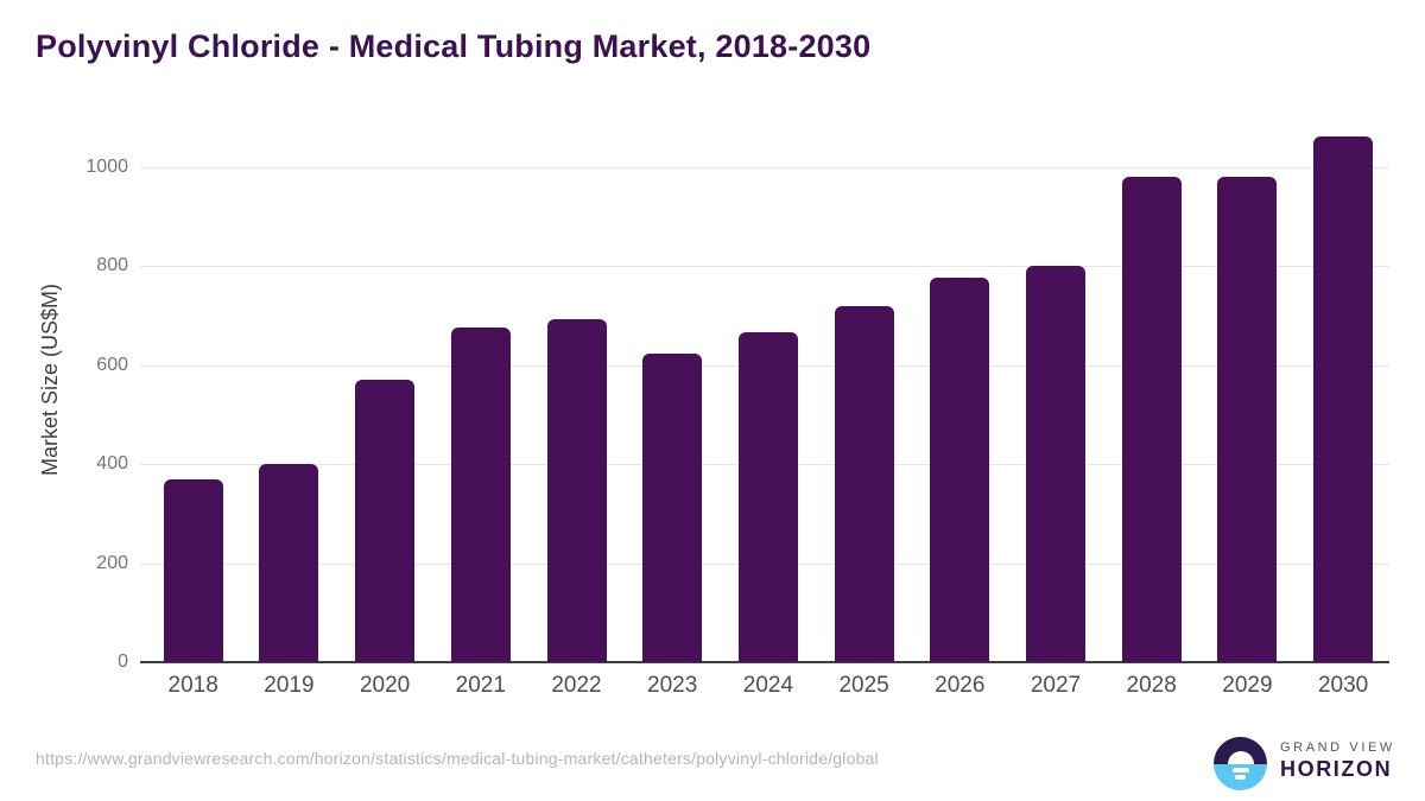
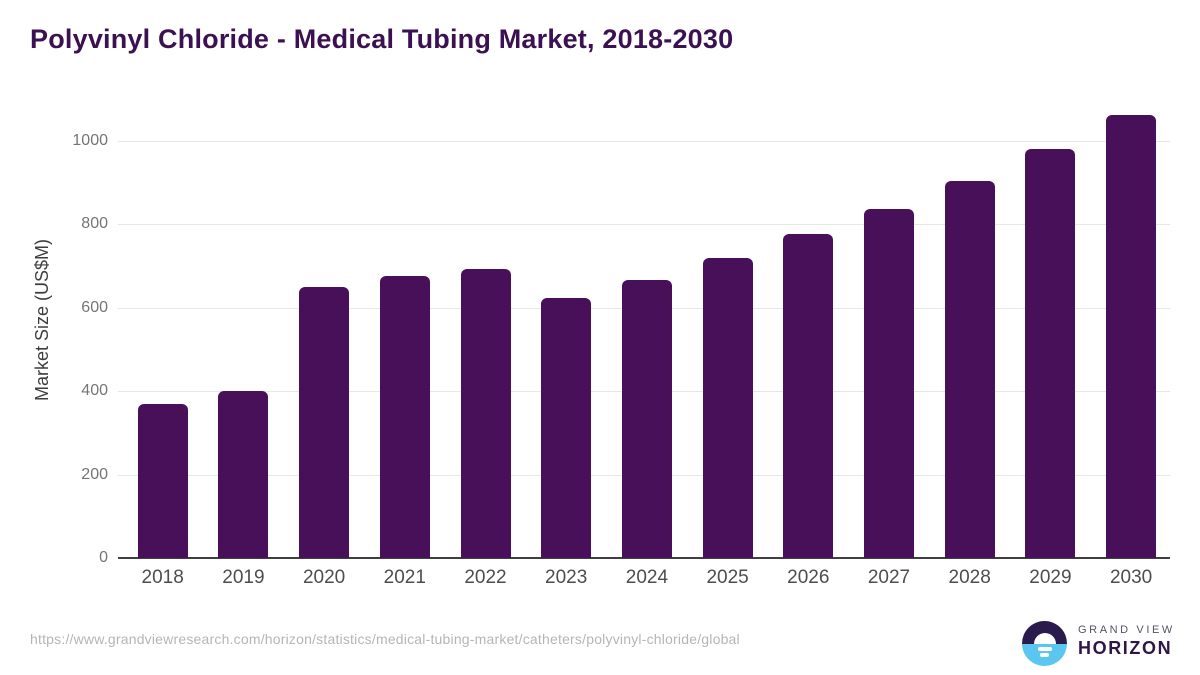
2020: 570 -> 650
2027: 800 -> 840
2028: 980 -> 900
